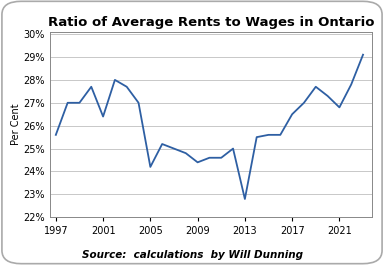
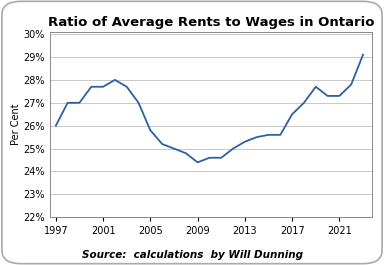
1997: 25.6% -> 26.0%
2001: 26.4% -> 27.7%
2005: 24.2% -> 25.8%
2013: 22.8% -> 25.3%
2021: 26.8% -> 27.3%
